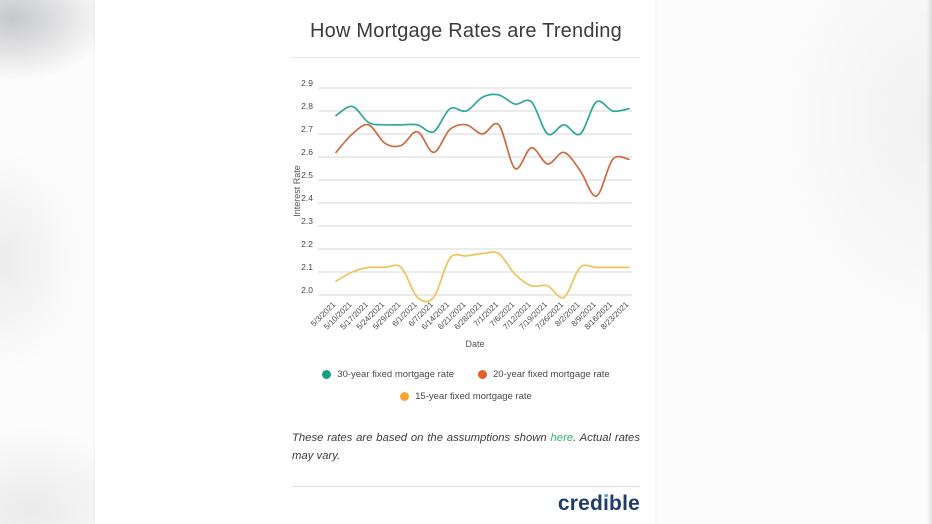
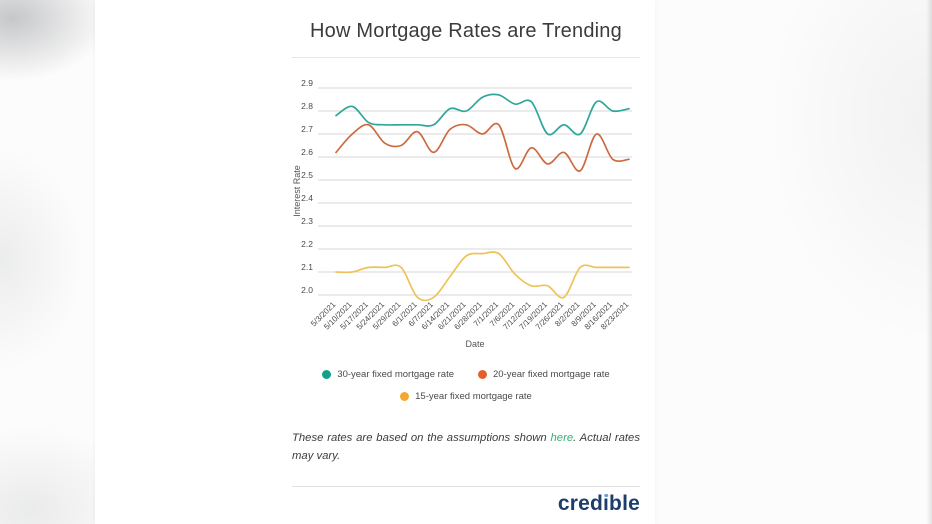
15-year fixed mortgage rate/5/3/2021: 2.06 -> 2.10
30-year fixed mortgage rate/6/7/2021: 2.71 -> 2.74
15-year fixed mortgage rate/6/14/2021: 2.16 -> 2.08
20-year fixed mortgage rate/8/9/2021: 2.43 -> 2.70
